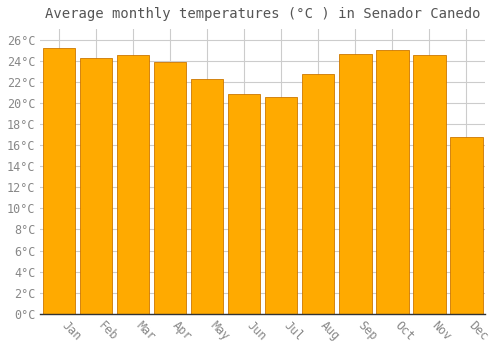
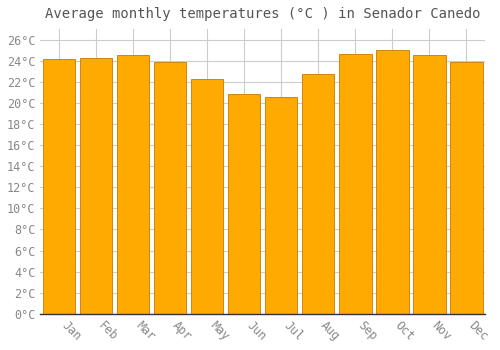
Jan: 25.2°C -> 24.2°C
Dec: 16.8°C -> 23.9°C
